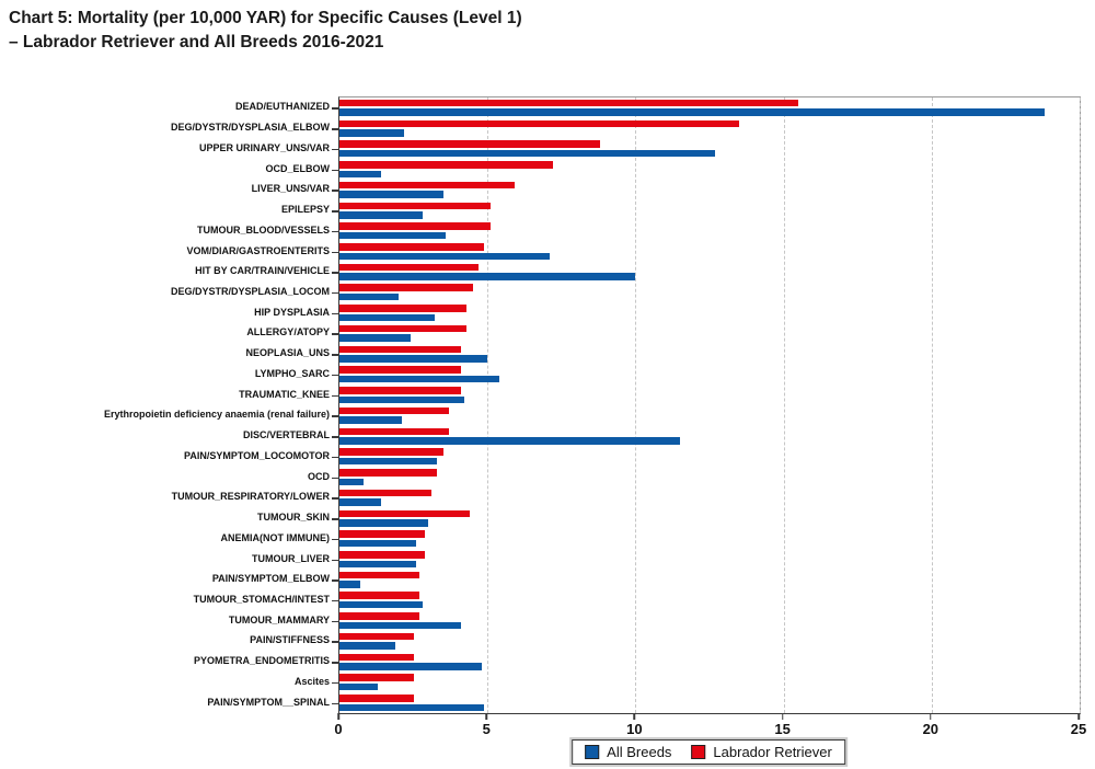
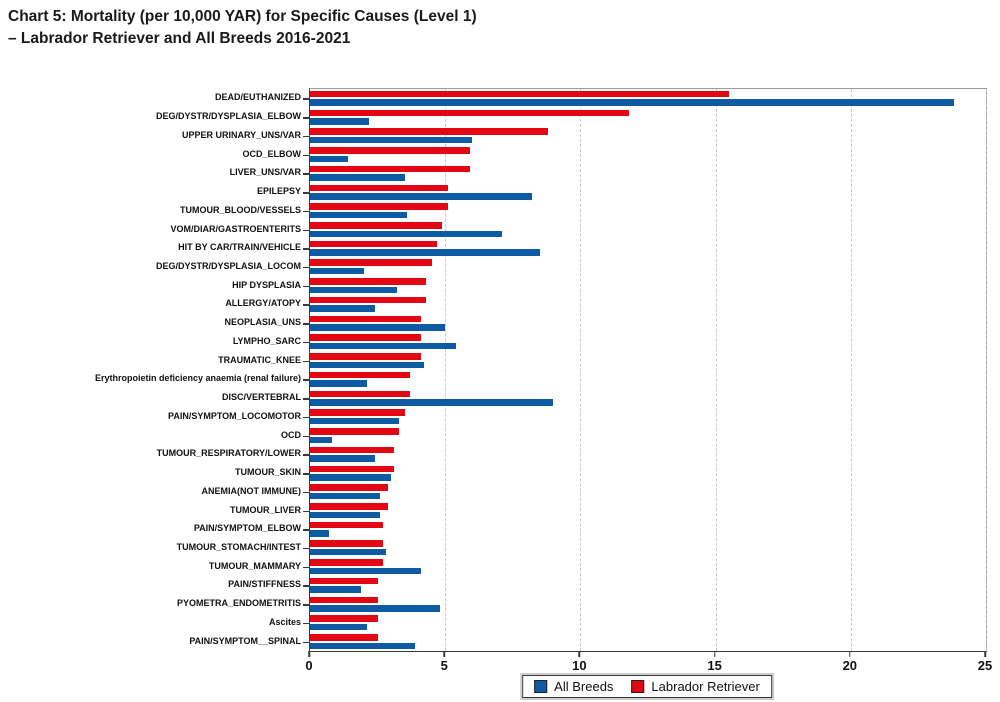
Labrador Retriever/DEG/DYSTR/DYSPLASIA_ELBOW: 13.5 -> 11.8
All Breeds/UPPER URINARY_UNS/VAR: 12.7 -> 6.0
Labrador Retriever/OCD_ELBOW: 7.2 -> 5.9
All Breeds/EPILEPSY: 2.8 -> 8.2
All Breeds/HIT BY CAR/TRAIN/VEHICLE: 10.0 -> 8.5
All Breeds/DISC/VERTEBRAL: 11.5 -> 9.0
All Breeds/TUMOUR_RESPIRATORY/LOWER: 1.4 -> 2.4
Labrador Retriever/TUMOUR_SKIN: 4.4 -> 3.1
All Breeds/Ascites: 1.3 -> 2.1
All Breeds/PAIN/SYMPTOM__SPINAL: 4.9 -> 3.9
